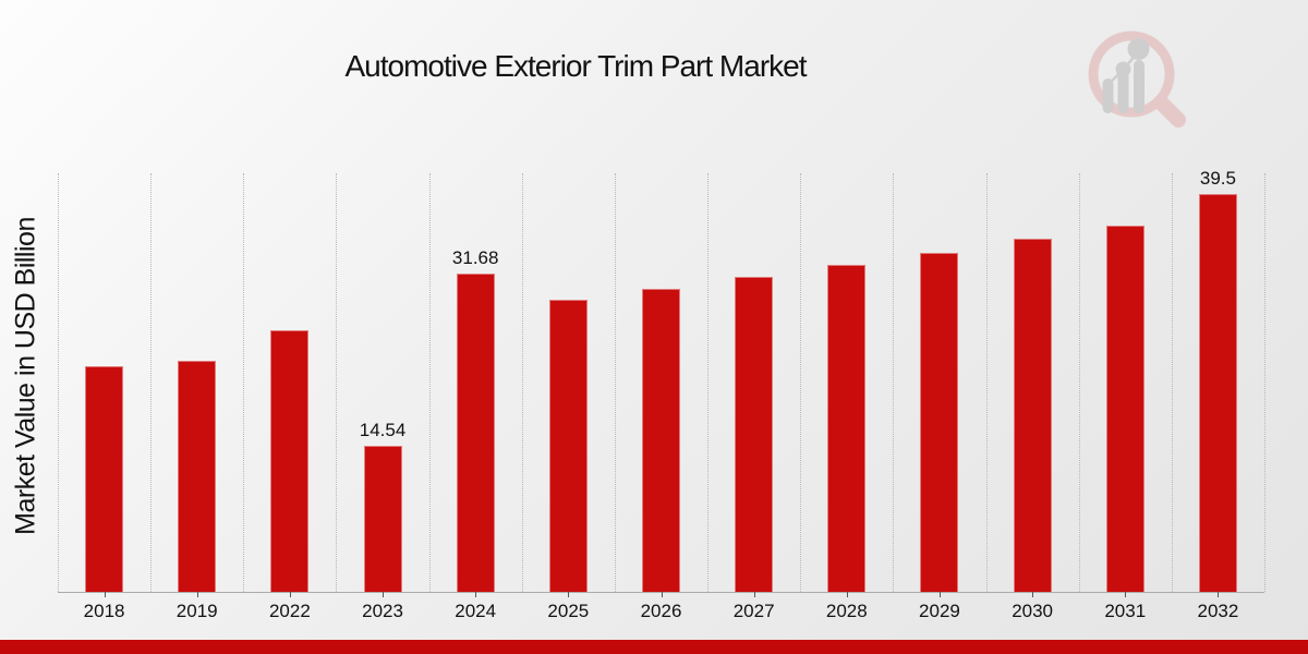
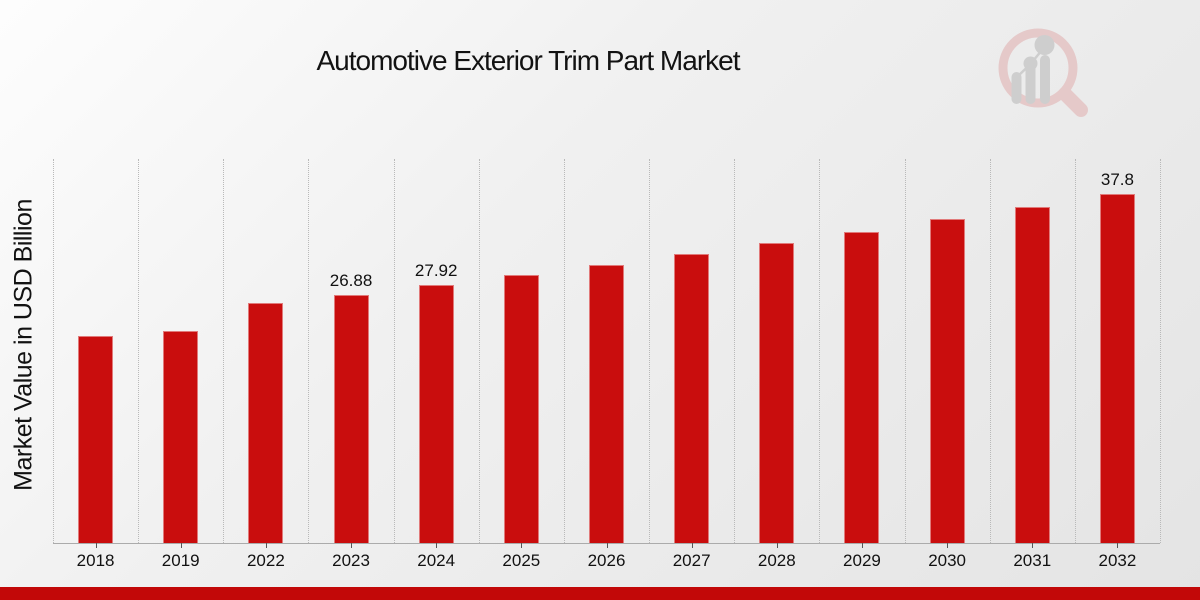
2023: 14.54 -> 26.88
2024: 31.68 -> 27.92
2032: 39.5 -> 37.8
